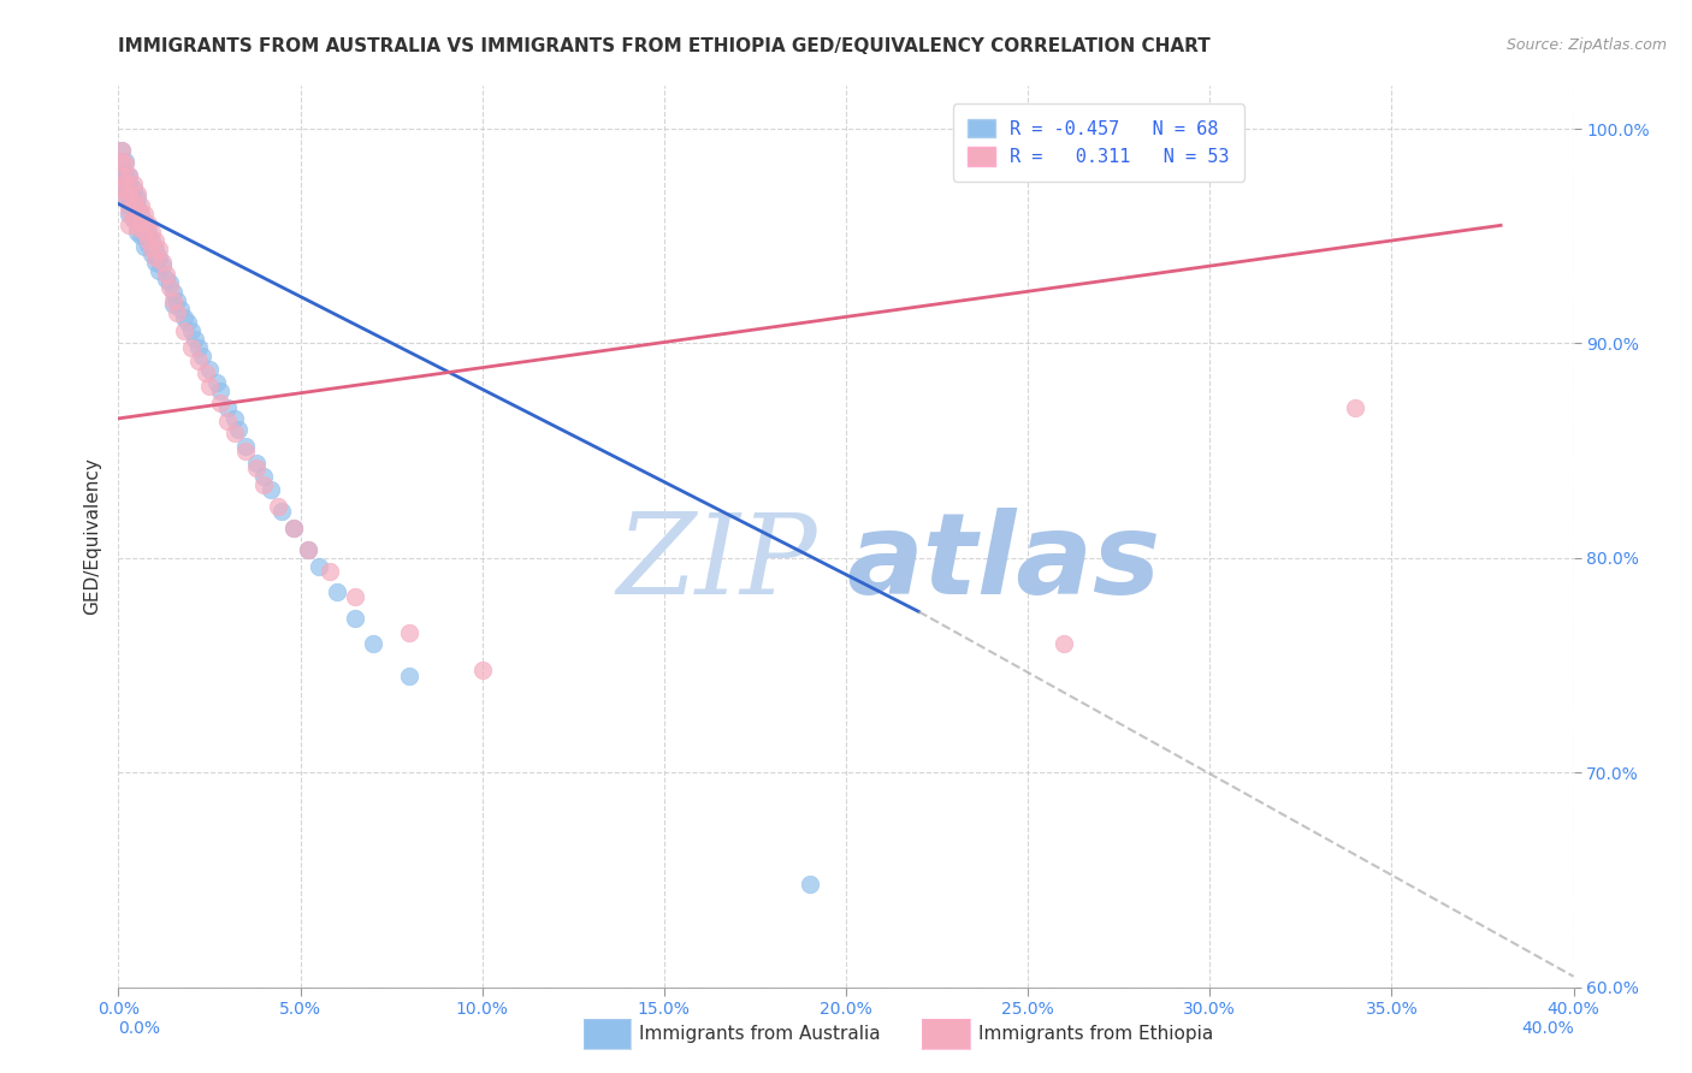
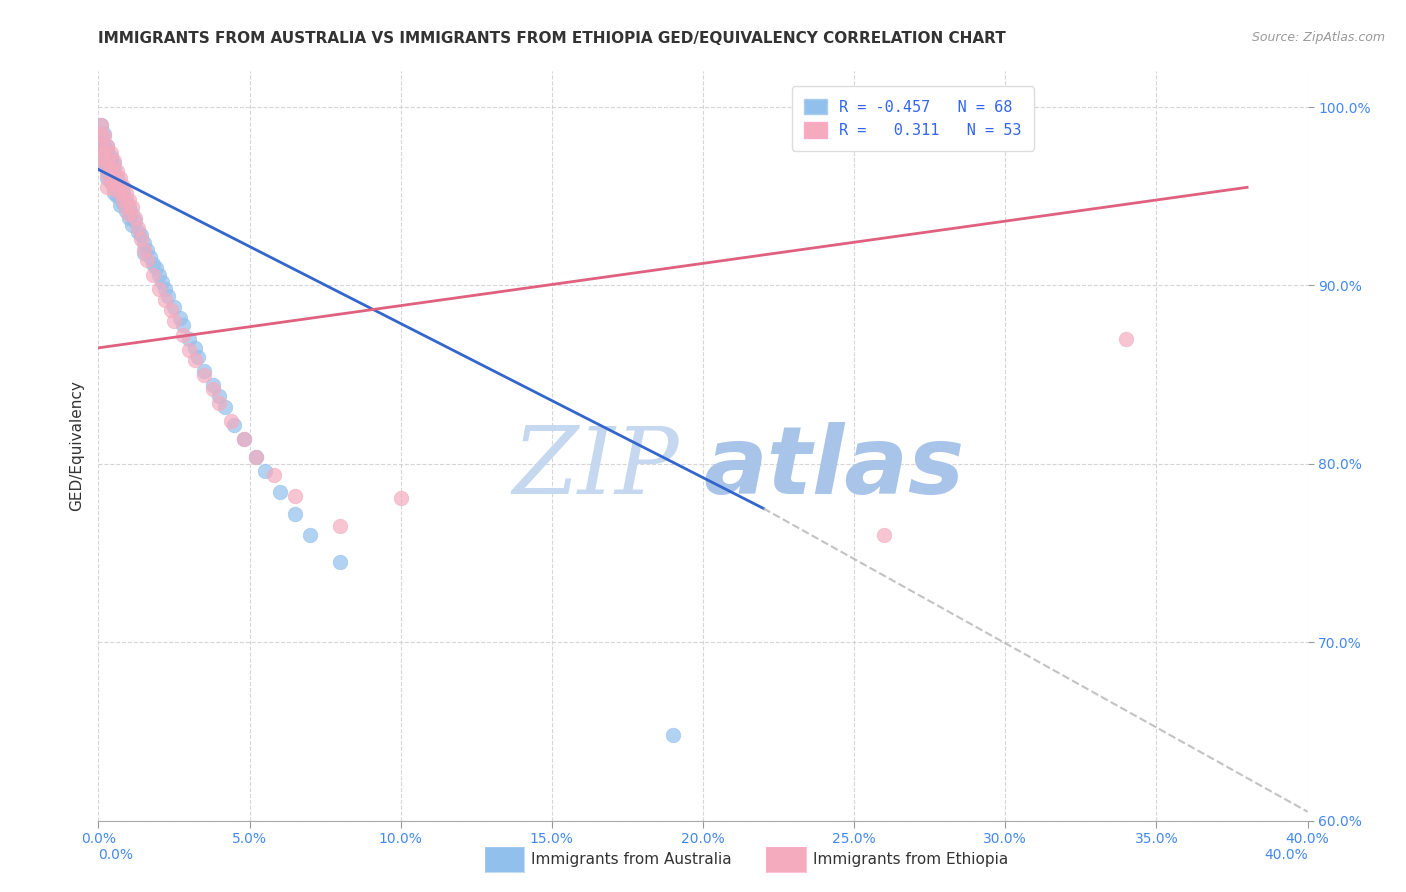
R = 0.311 N = 53/10.0%: 74.8% -> 78.1%
